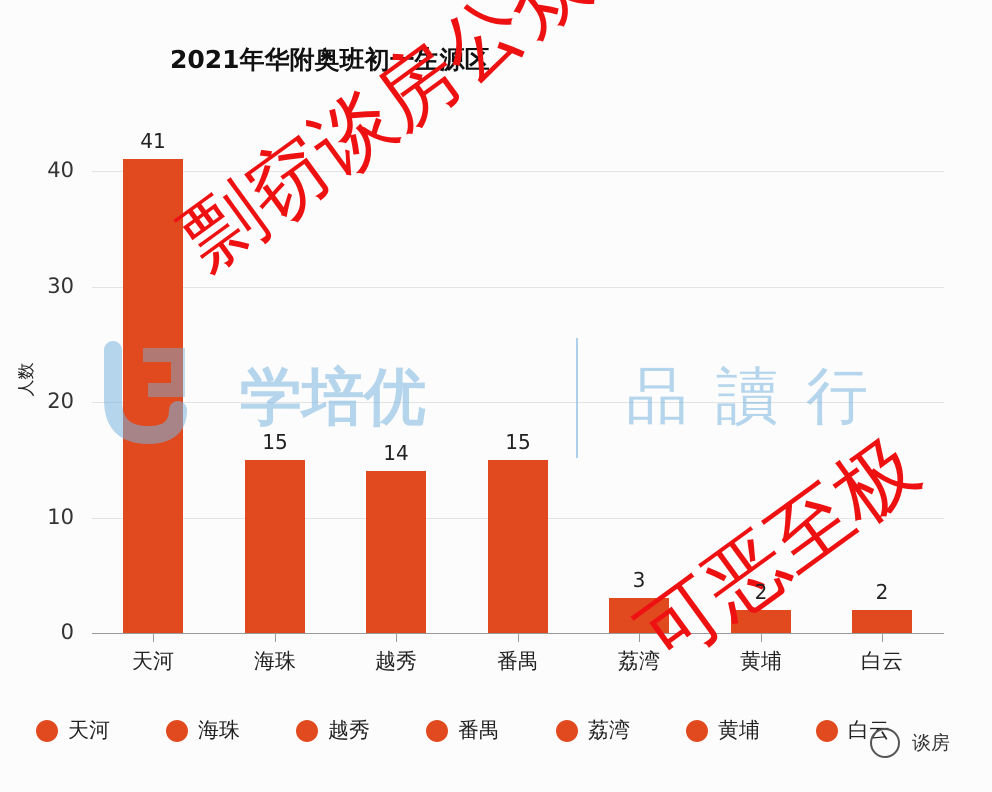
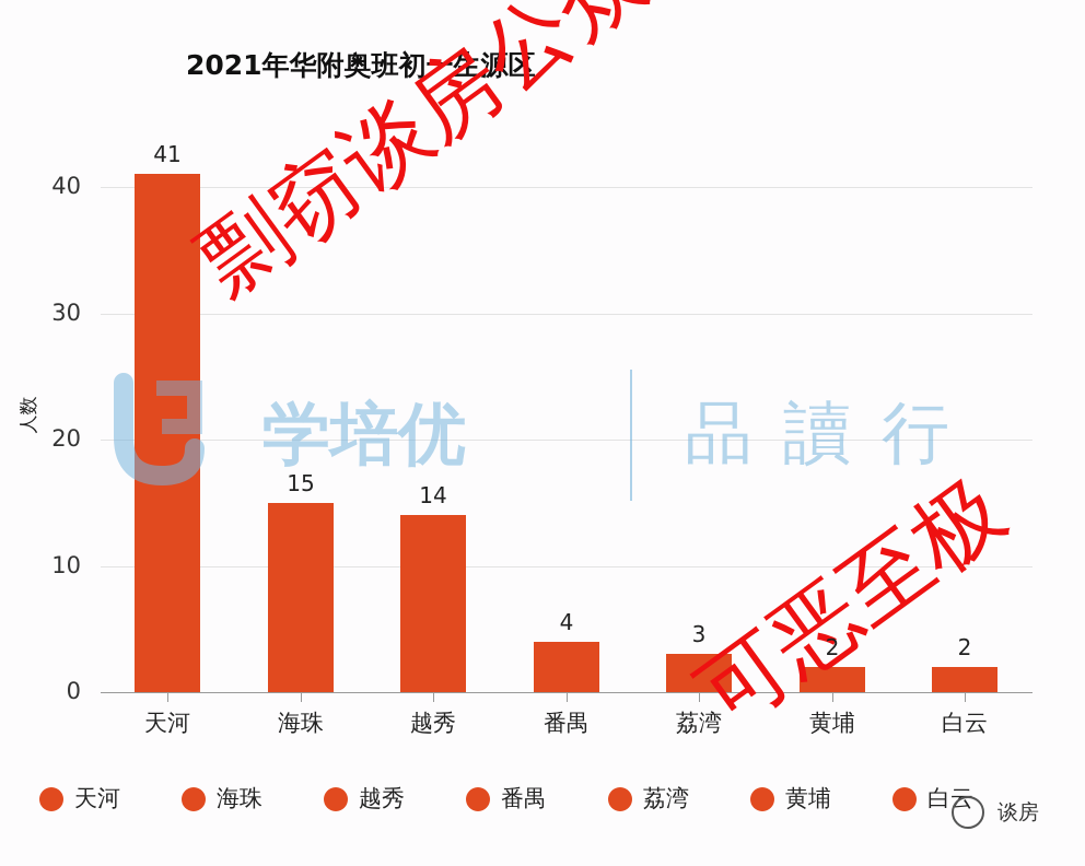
番禺: 15 -> 4
